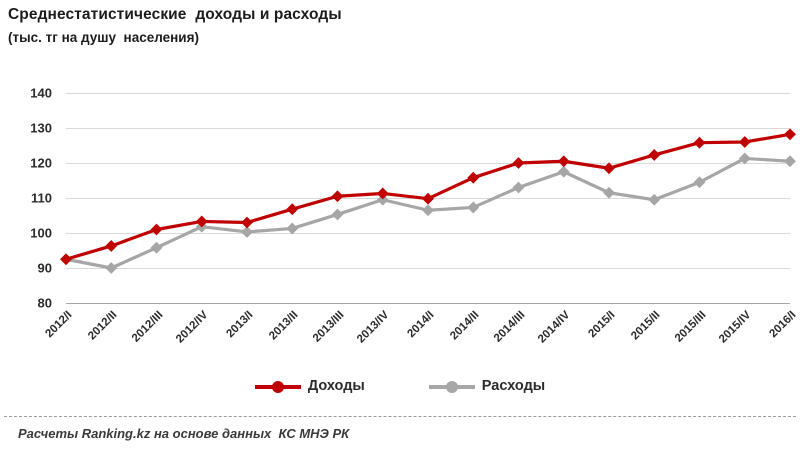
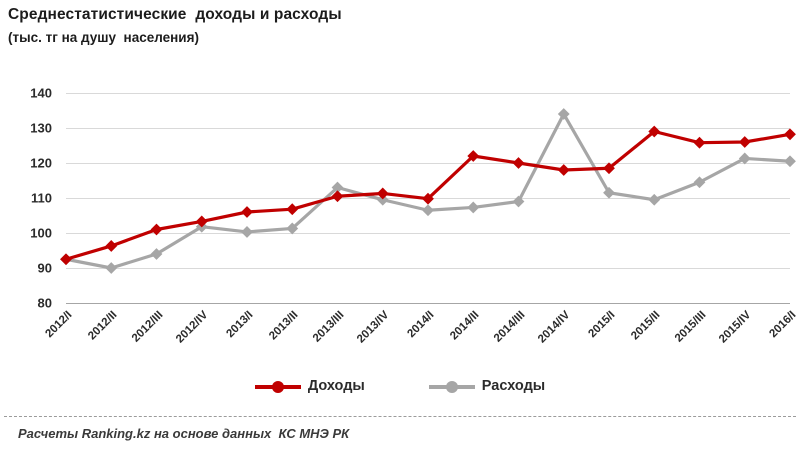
Расходы/2012/III: 96 -> 94
Доходы/2013/I: 103 -> 106
Расходы/2013/III: 105 -> 113
Доходы/2014/II: 116 -> 122
Расходы/2014/III: 113 -> 109
Доходы/2014/IV: 120 -> 118
Расходы/2014/IV: 118 -> 134
Доходы/2015/II: 122 -> 129
